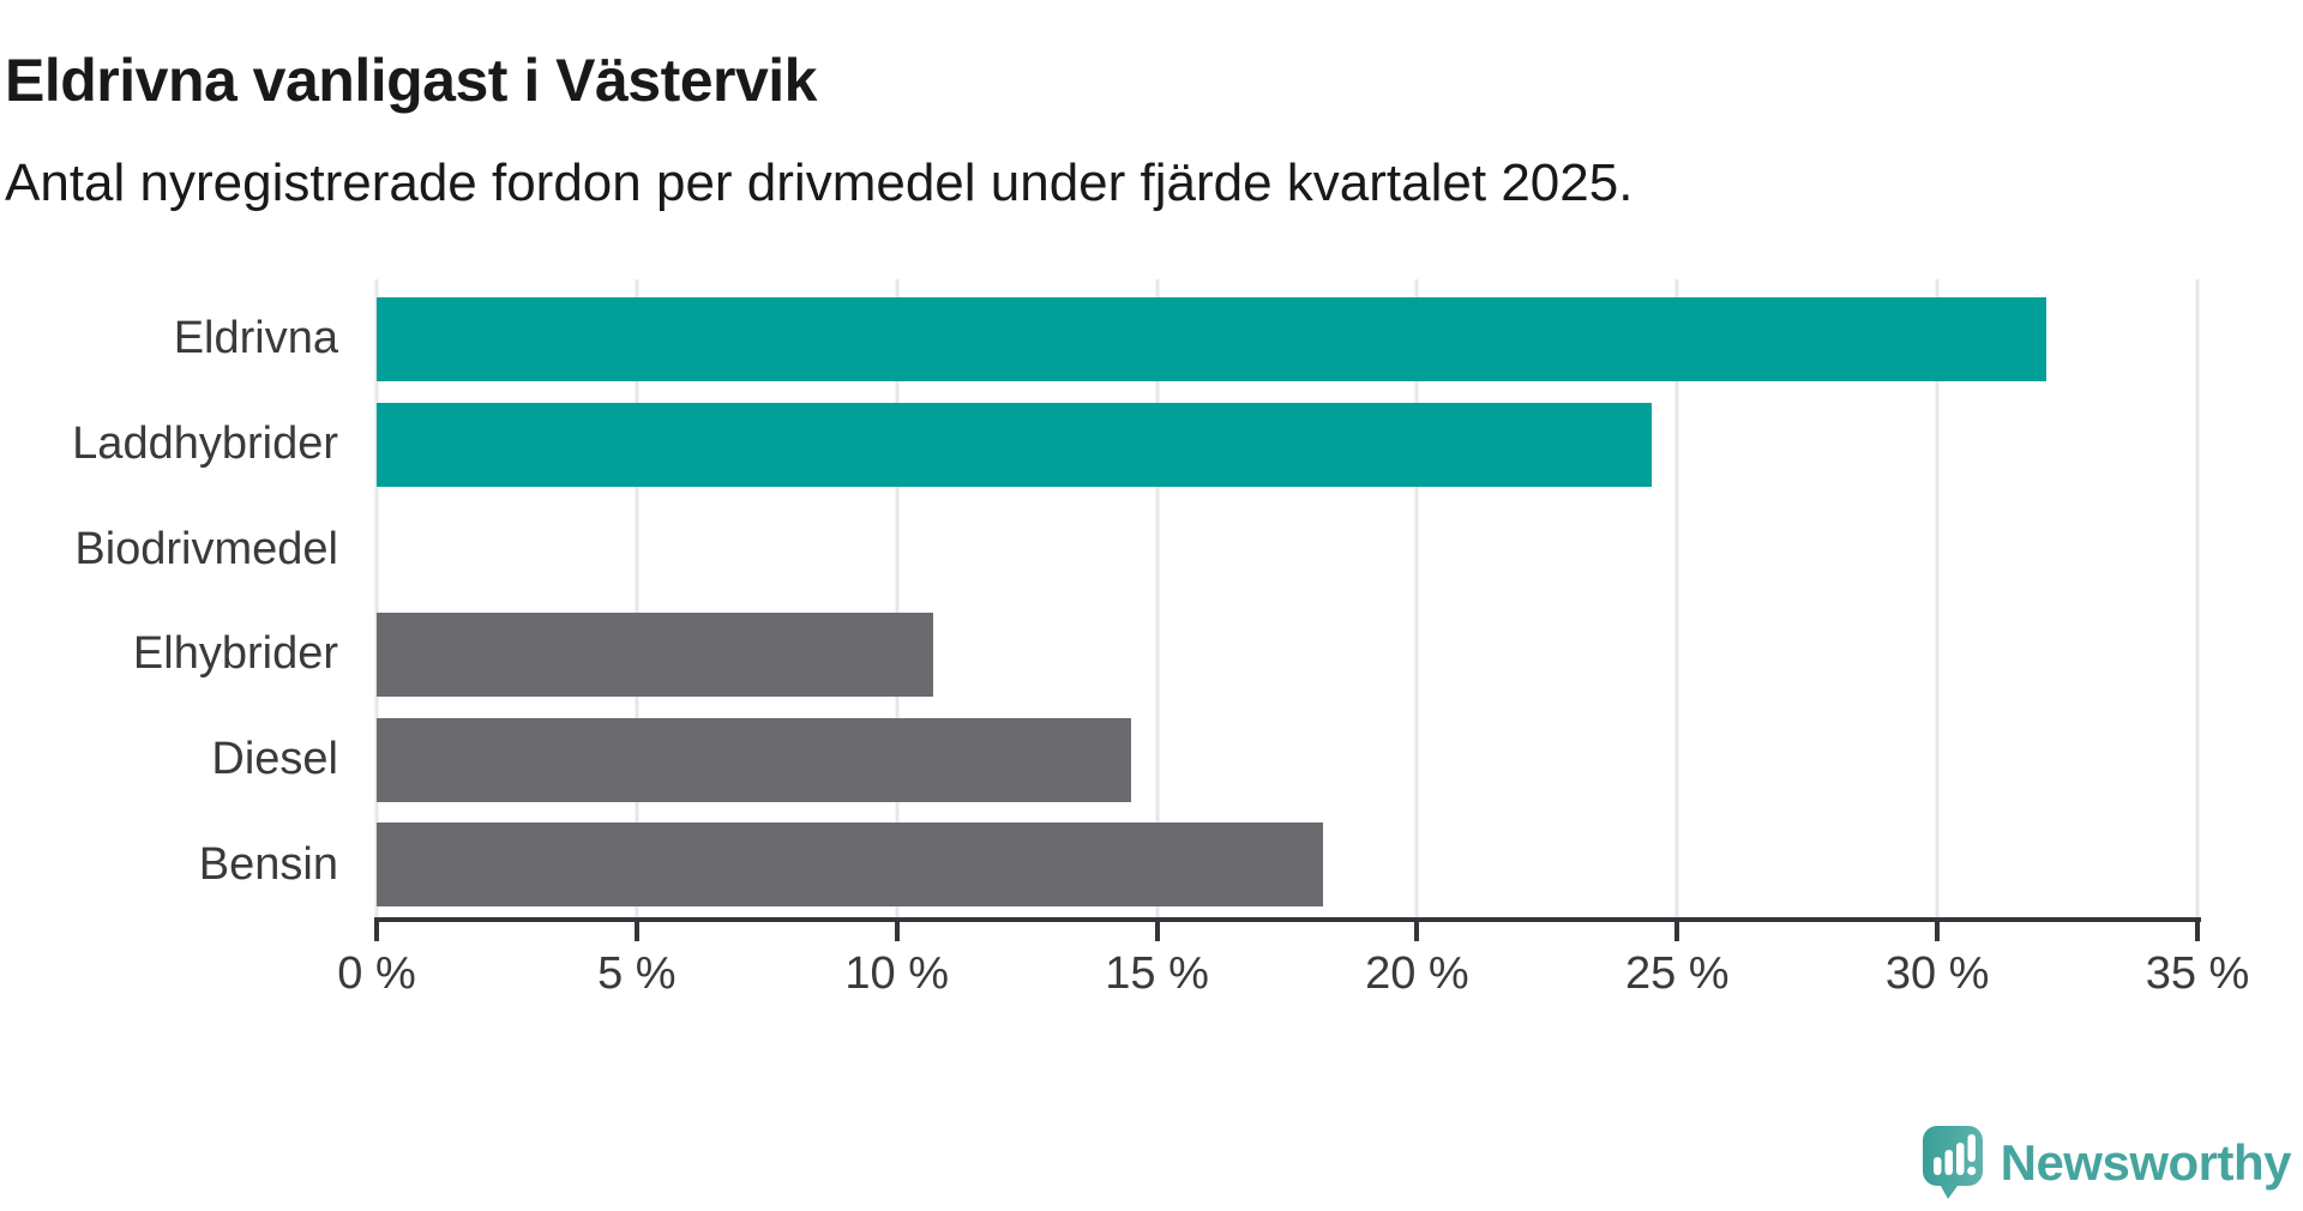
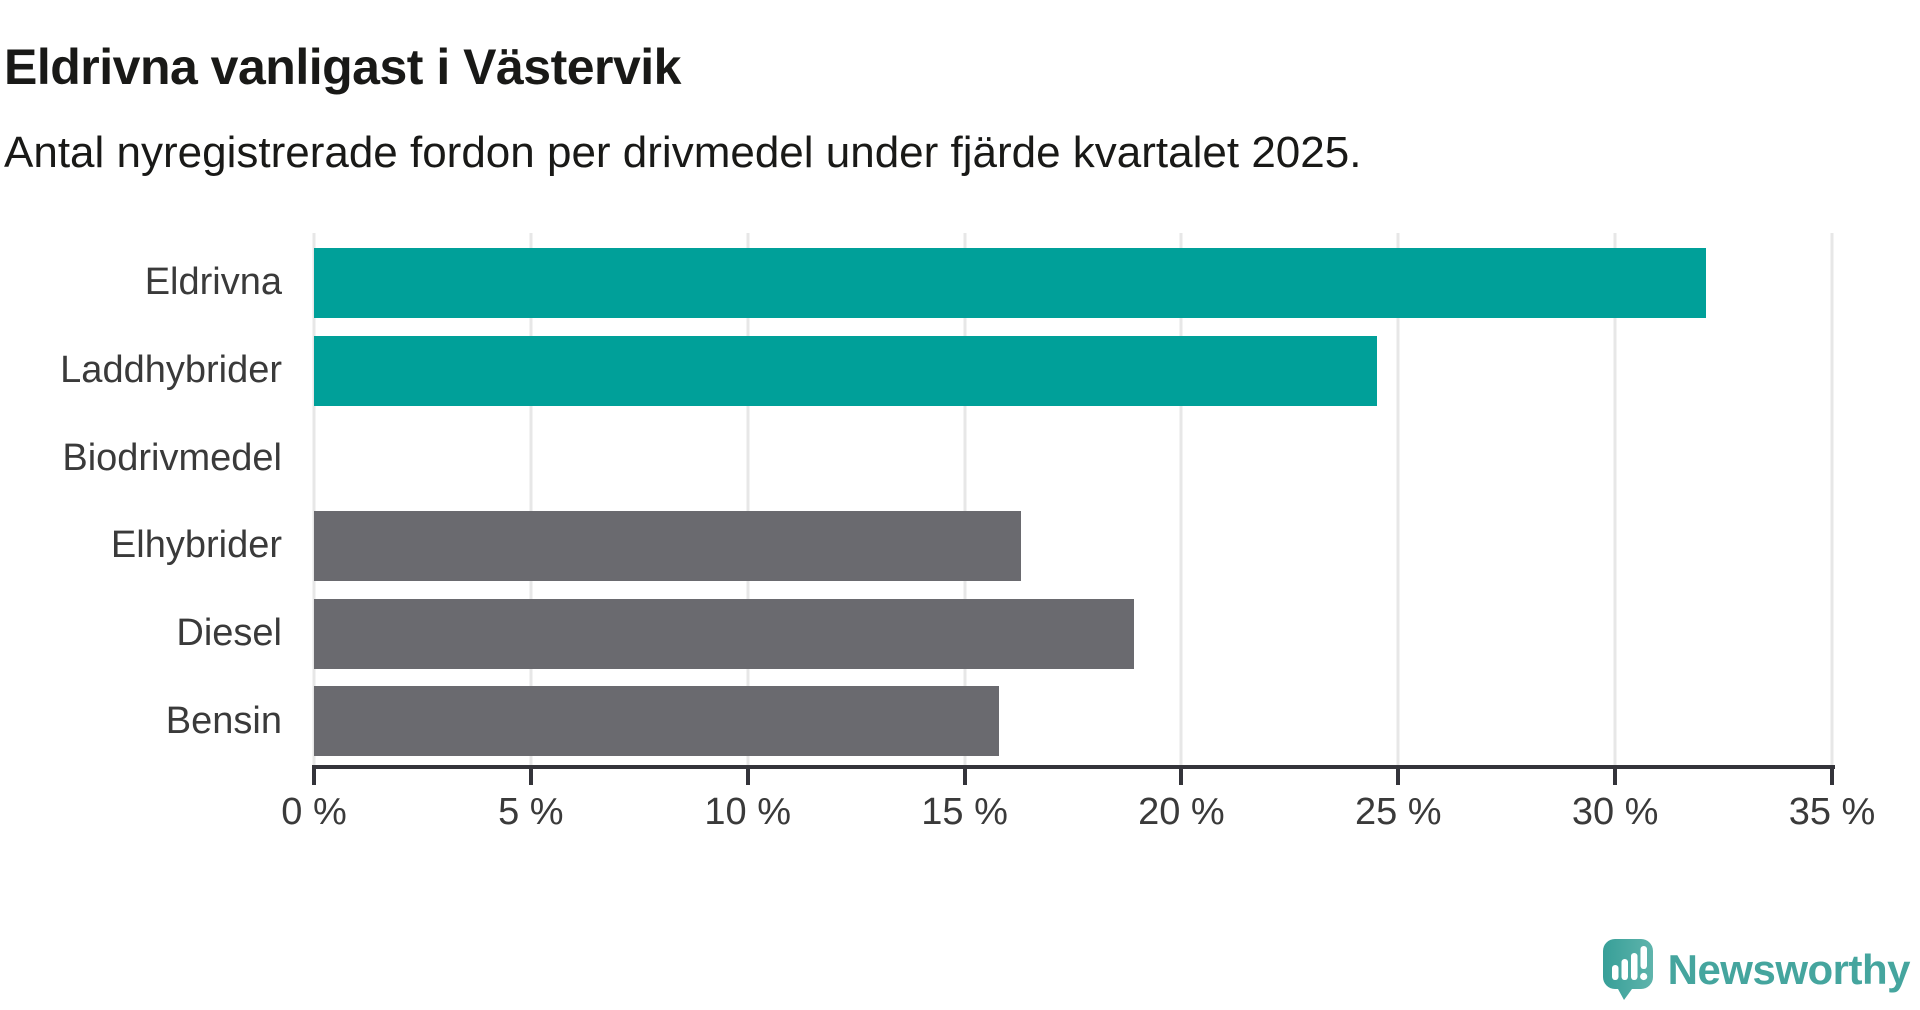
Elhybrider: 10.7% -> 16.3%
Diesel: 14.5% -> 18.9%
Bensin: 18.2% -> 15.8%
